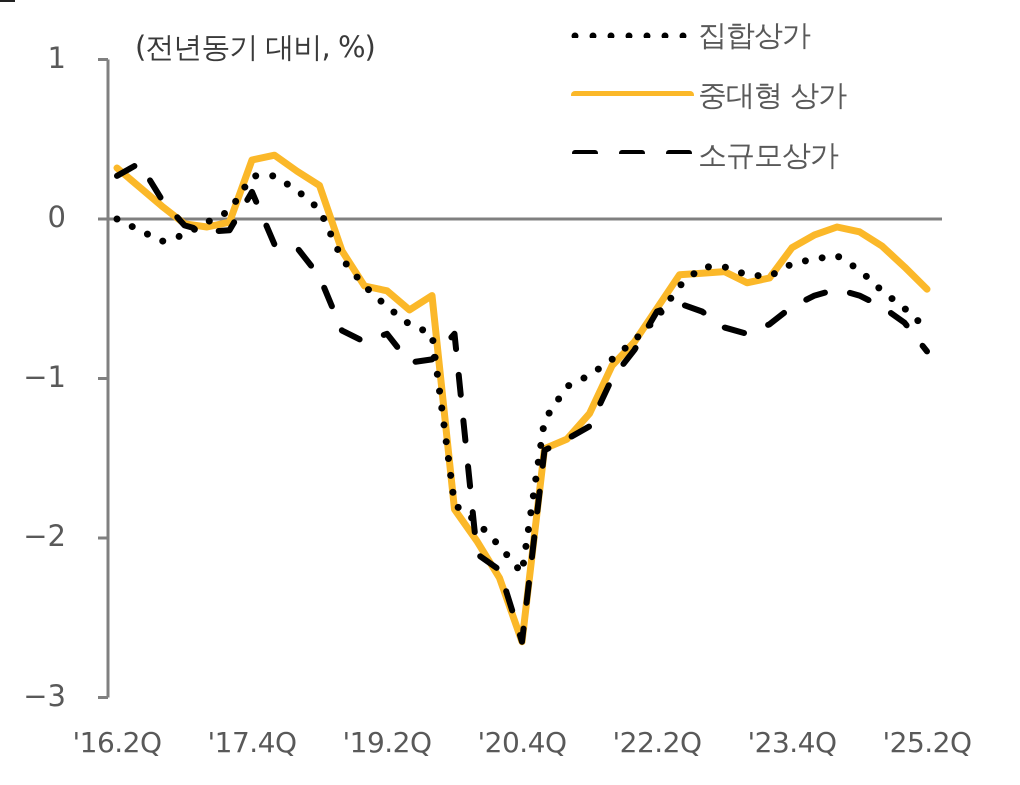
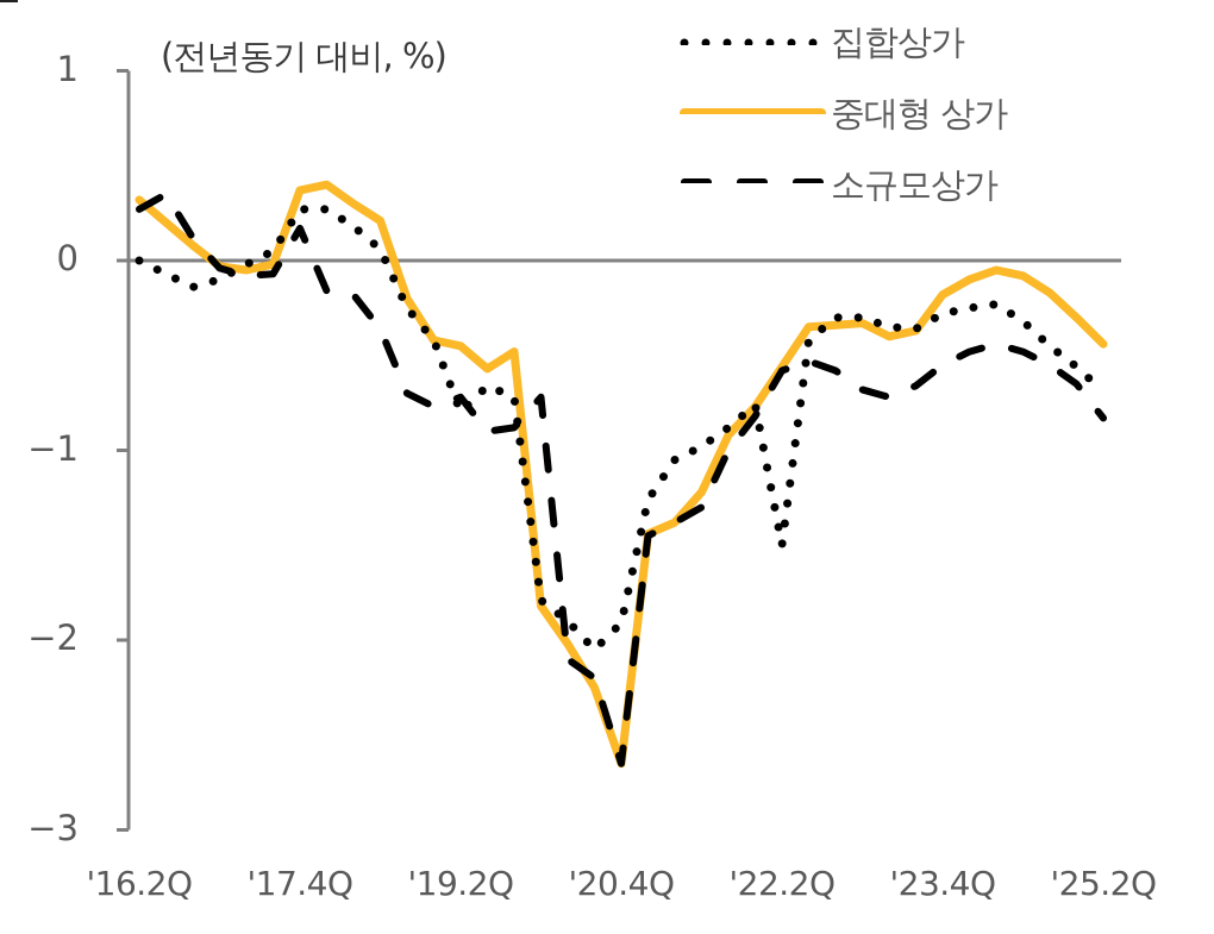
집합상가/'19.2Q: -0.55 -> -0.80
집합상가/'20.4Q: -2.22 -> -1.91
집합상가/'22.2Q: -0.62 -> -1.50
